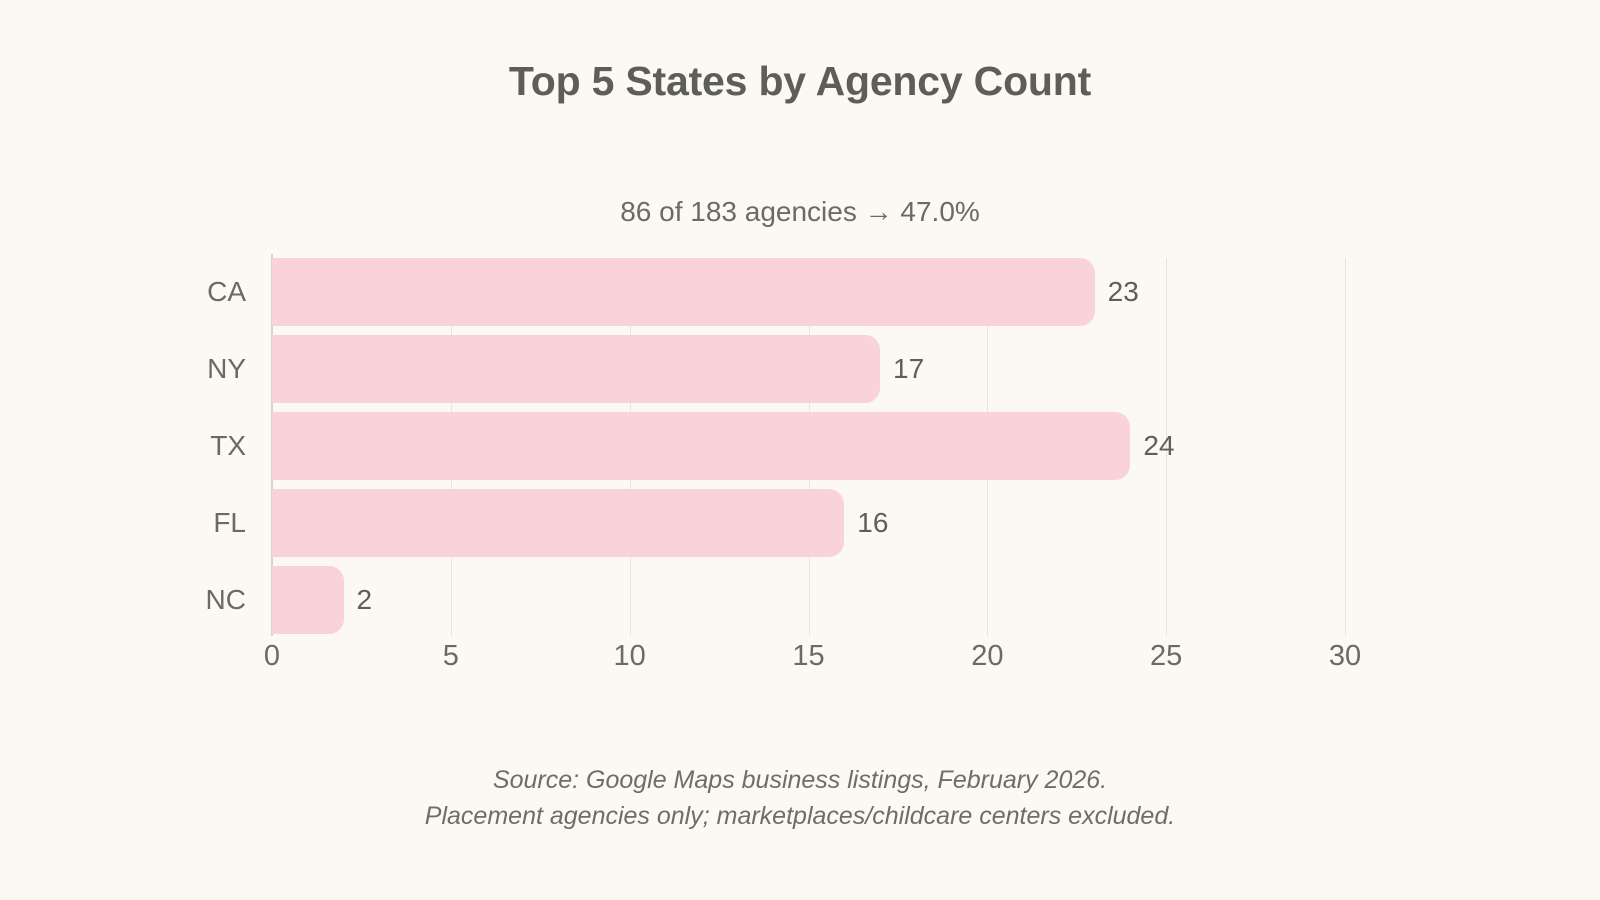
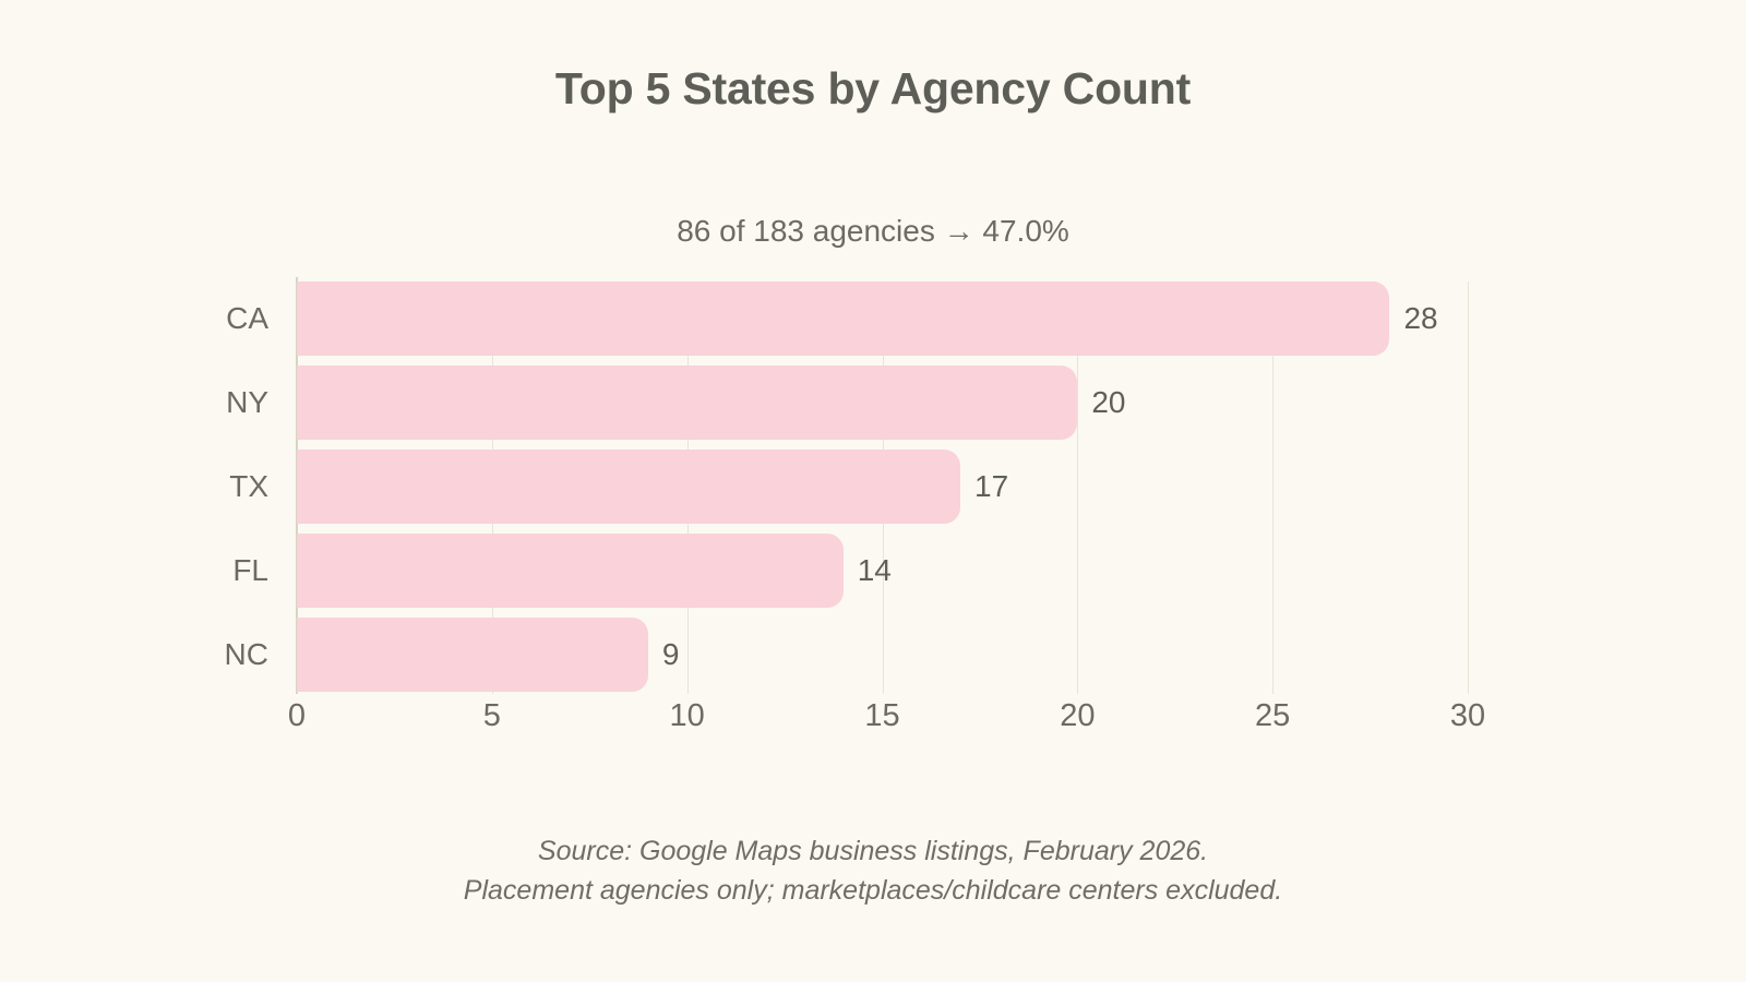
CA: 23 -> 28
NY: 17 -> 20
TX: 24 -> 17
FL: 16 -> 14
NC: 2 -> 9
